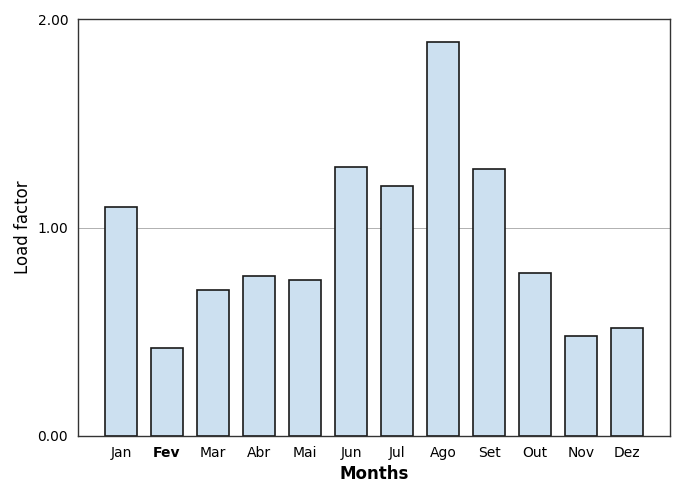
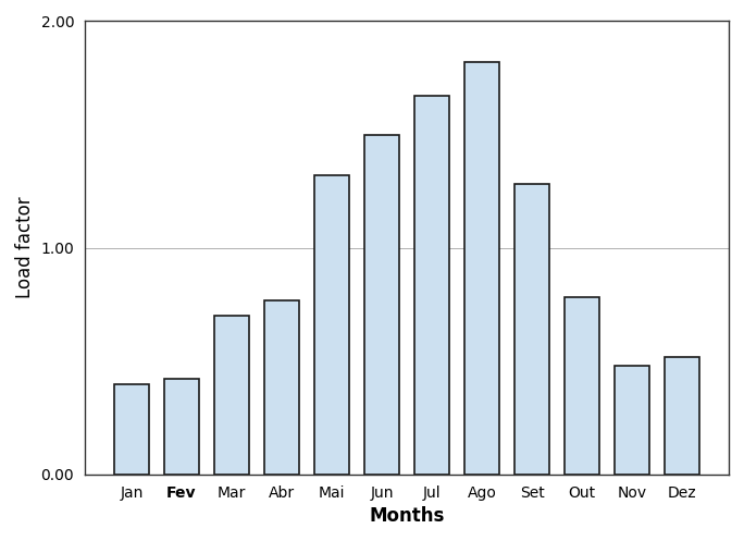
Jan: 1.10 -> 0.40
Mai: 0.75 -> 1.32
Jun: 1.29 -> 1.50
Jul: 1.20 -> 1.67
Ago: 1.89 -> 1.82
